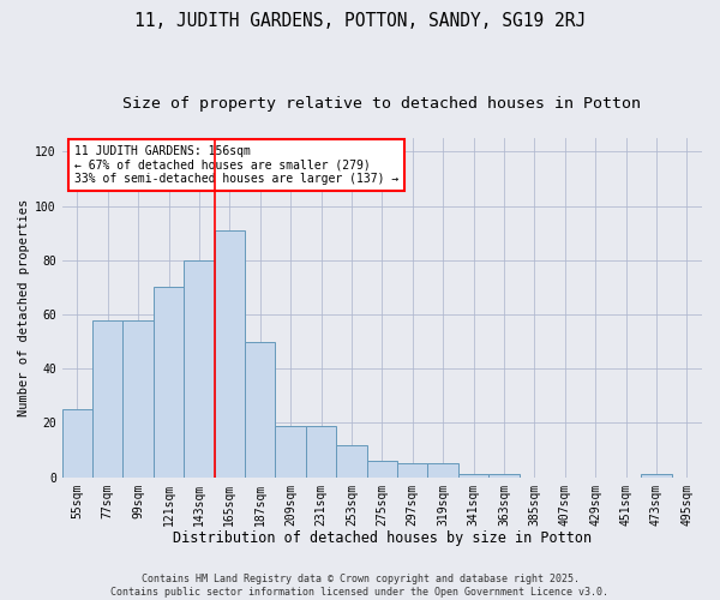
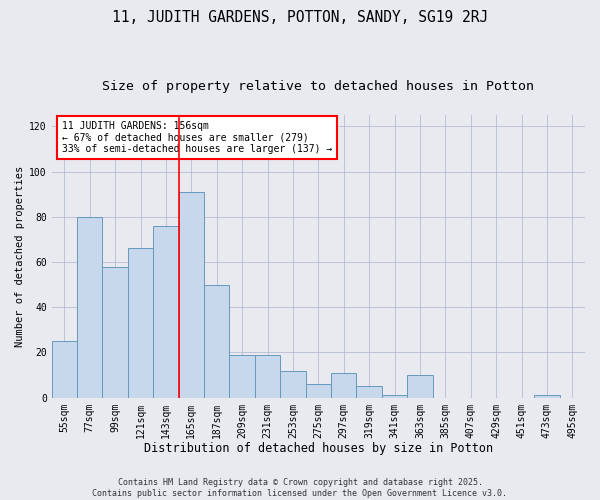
77sqm: 58 -> 80
121sqm: 70 -> 66
143sqm: 80 -> 76
297sqm: 5 -> 11
363sqm: 1 -> 10
